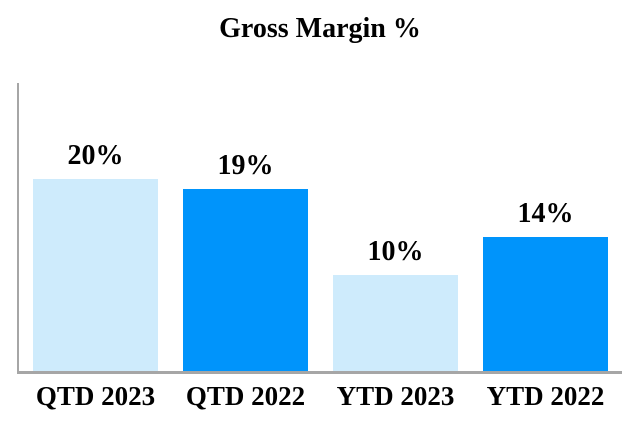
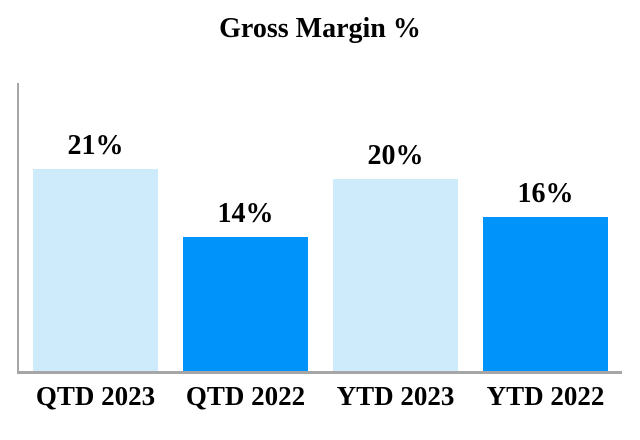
QTD 2023: 20% -> 21%
QTD 2022: 19% -> 14%
YTD 2023: 10% -> 20%
YTD 2022: 14% -> 16%
